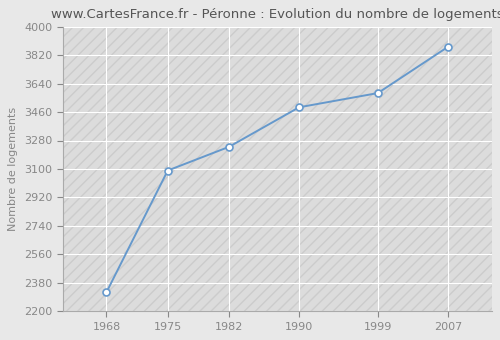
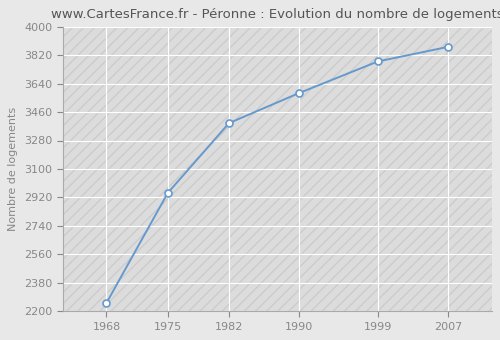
1968: 2320 -> 2250
1975: 3090 -> 2950
1982: 3240 -> 3390
1990: 3490 -> 3580
1999: 3580 -> 3780
